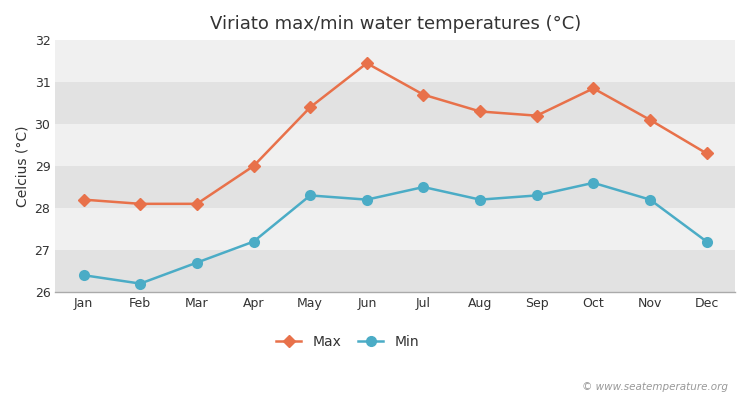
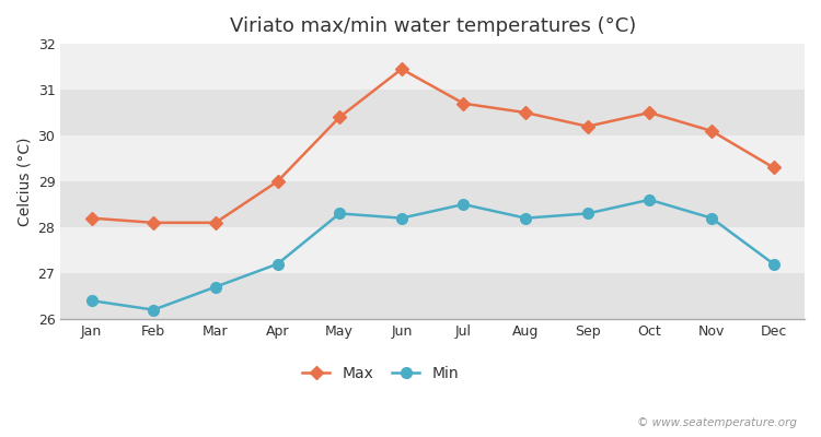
Max/Aug: 30.30 -> 30.50
Max/Oct: 30.85 -> 30.50
